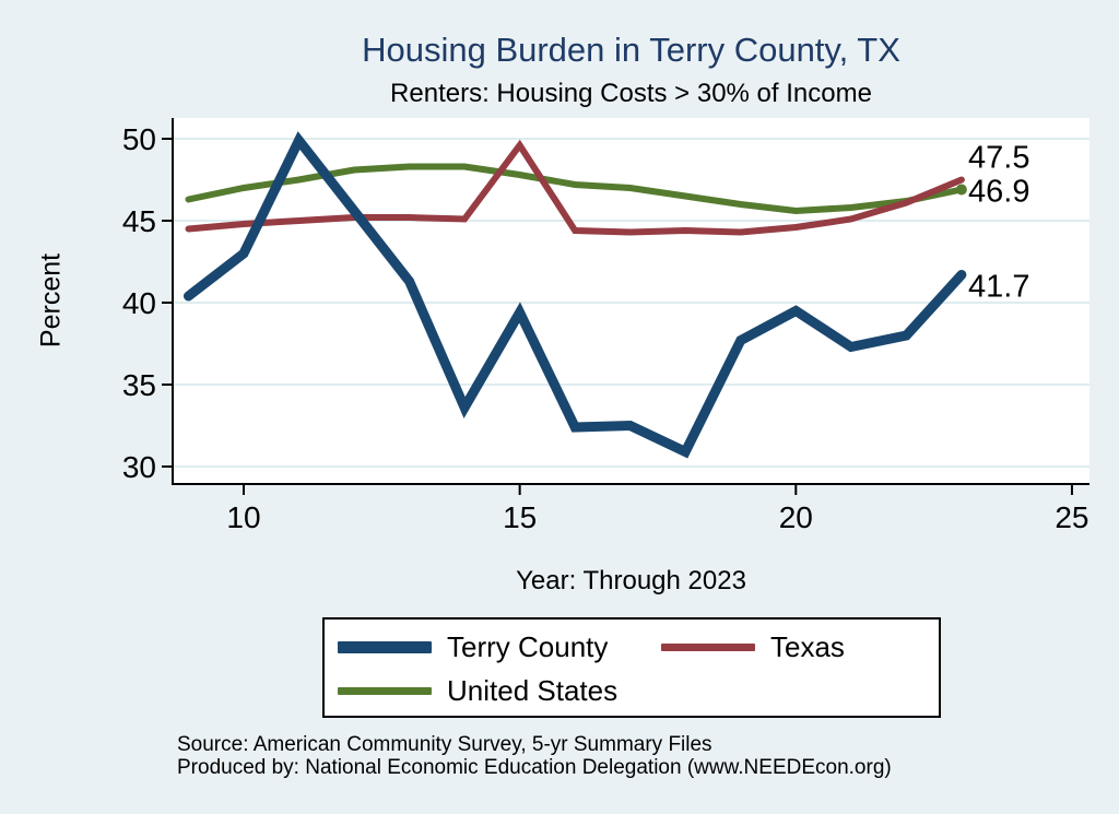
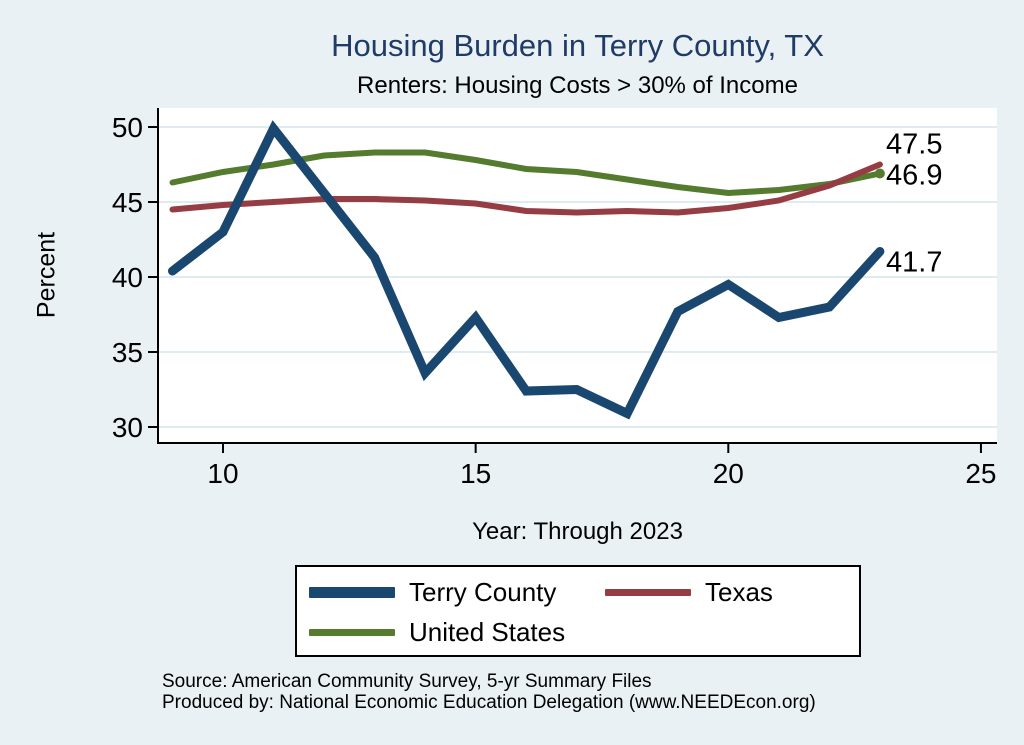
Terry County/15: 39.4 -> 37.3
Texas/15: 49.6 -> 44.9
